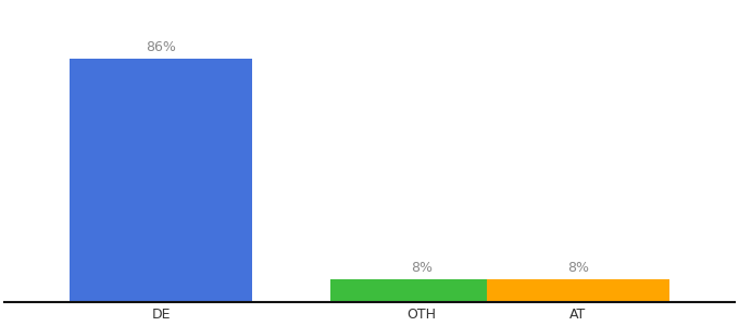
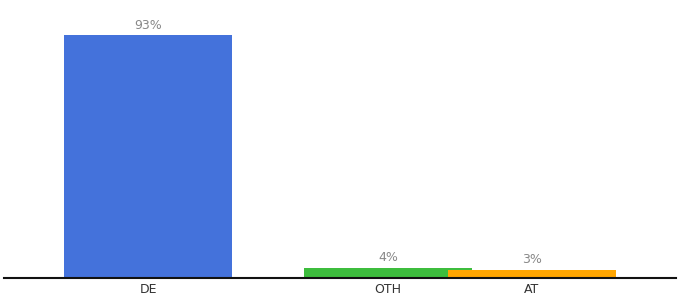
DE: 86% -> 93%
OTH: 8% -> 4%
AT: 8% -> 3%
